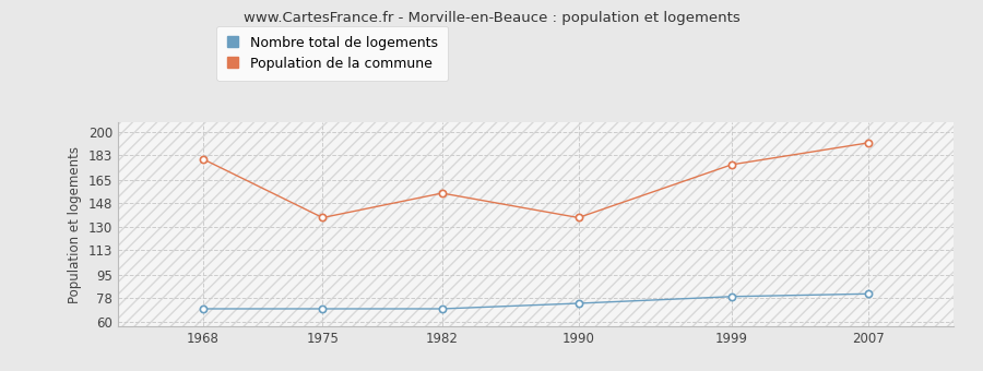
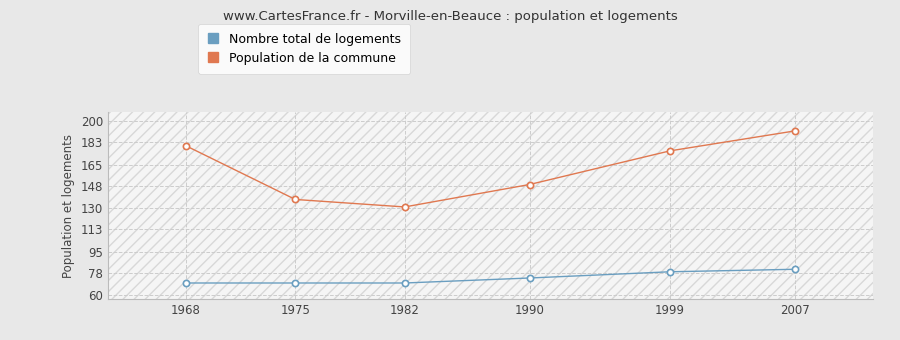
Population de la commune/1982: 155 -> 131
Population de la commune/1990: 137 -> 149
